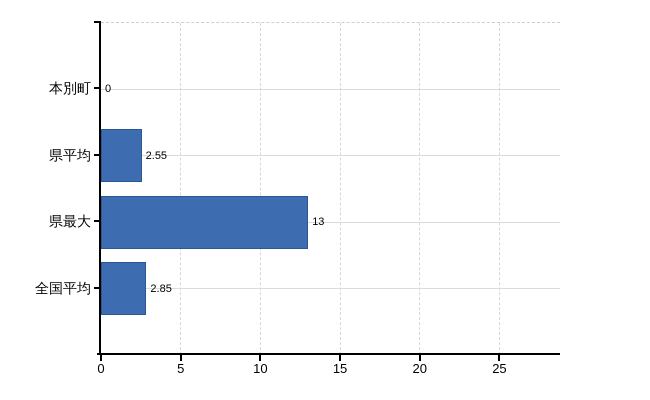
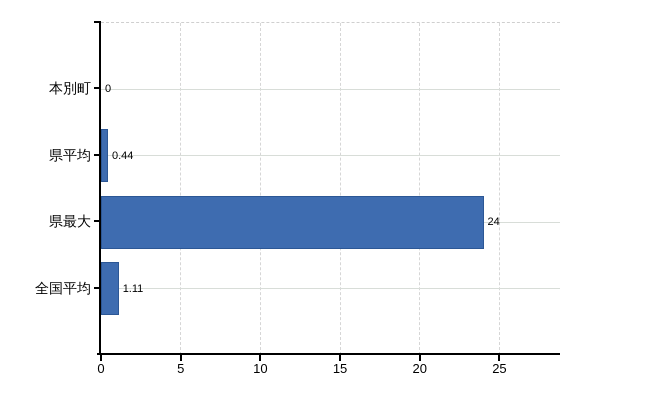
県平均: 2.55 -> 0.44
県最大: 13 -> 24
全国平均: 2.85 -> 1.11
